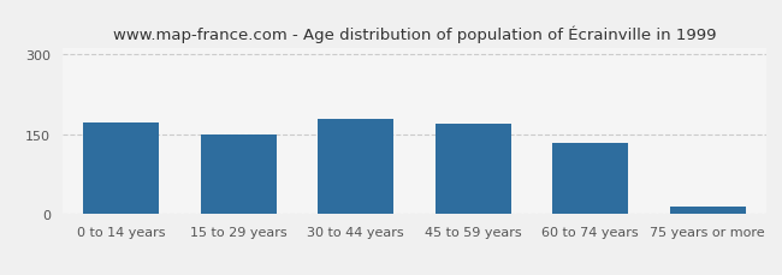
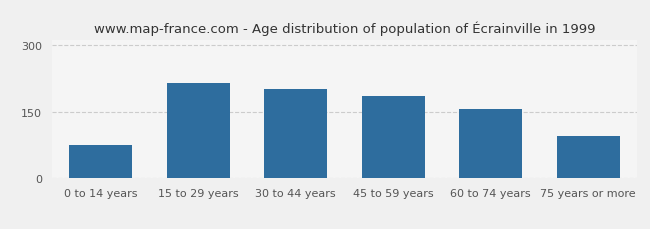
0 to 14 years: 172 -> 75
15 to 29 years: 150 -> 215
30 to 44 years: 178 -> 200
45 to 59 years: 170 -> 185
60 to 74 years: 133 -> 155
75 years or more: 14 -> 95
